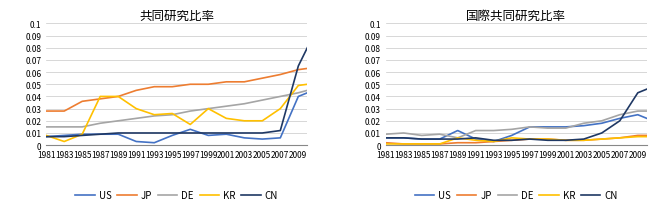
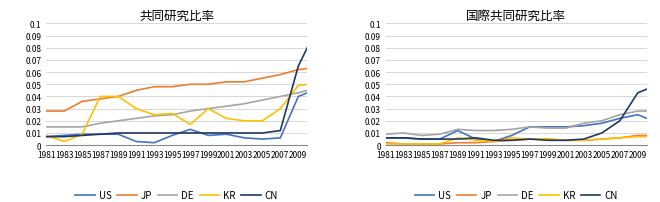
国際共同研究比率/DE/1989: 0.006 -> 0.013
